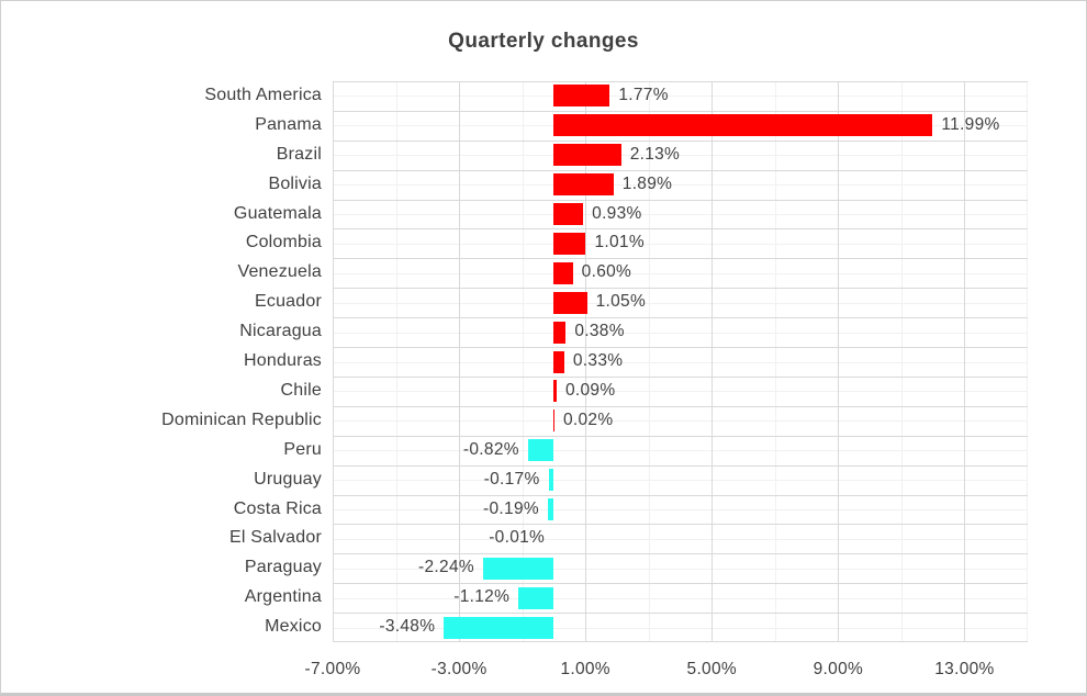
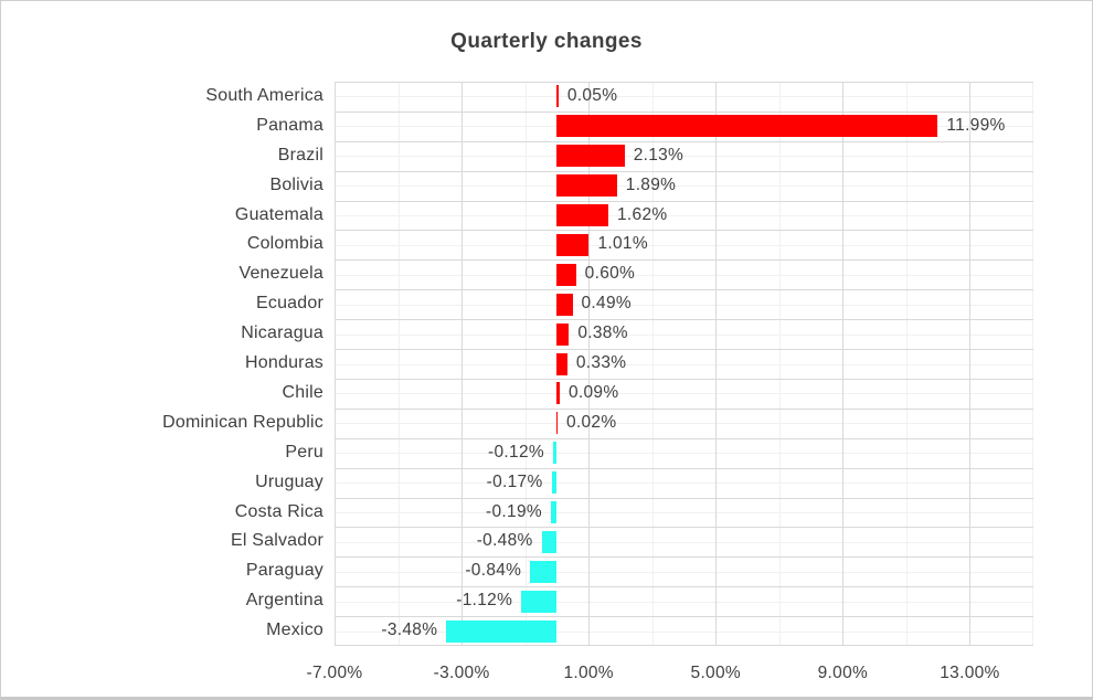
South America: 1.77% -> 0.05%
Guatemala: 0.93% -> 1.62%
Ecuador: 1.05% -> 0.49%
Peru: -0.82% -> -0.12%
El Salvador: -0.01% -> -0.48%
Paraguay: -2.24% -> -0.84%
